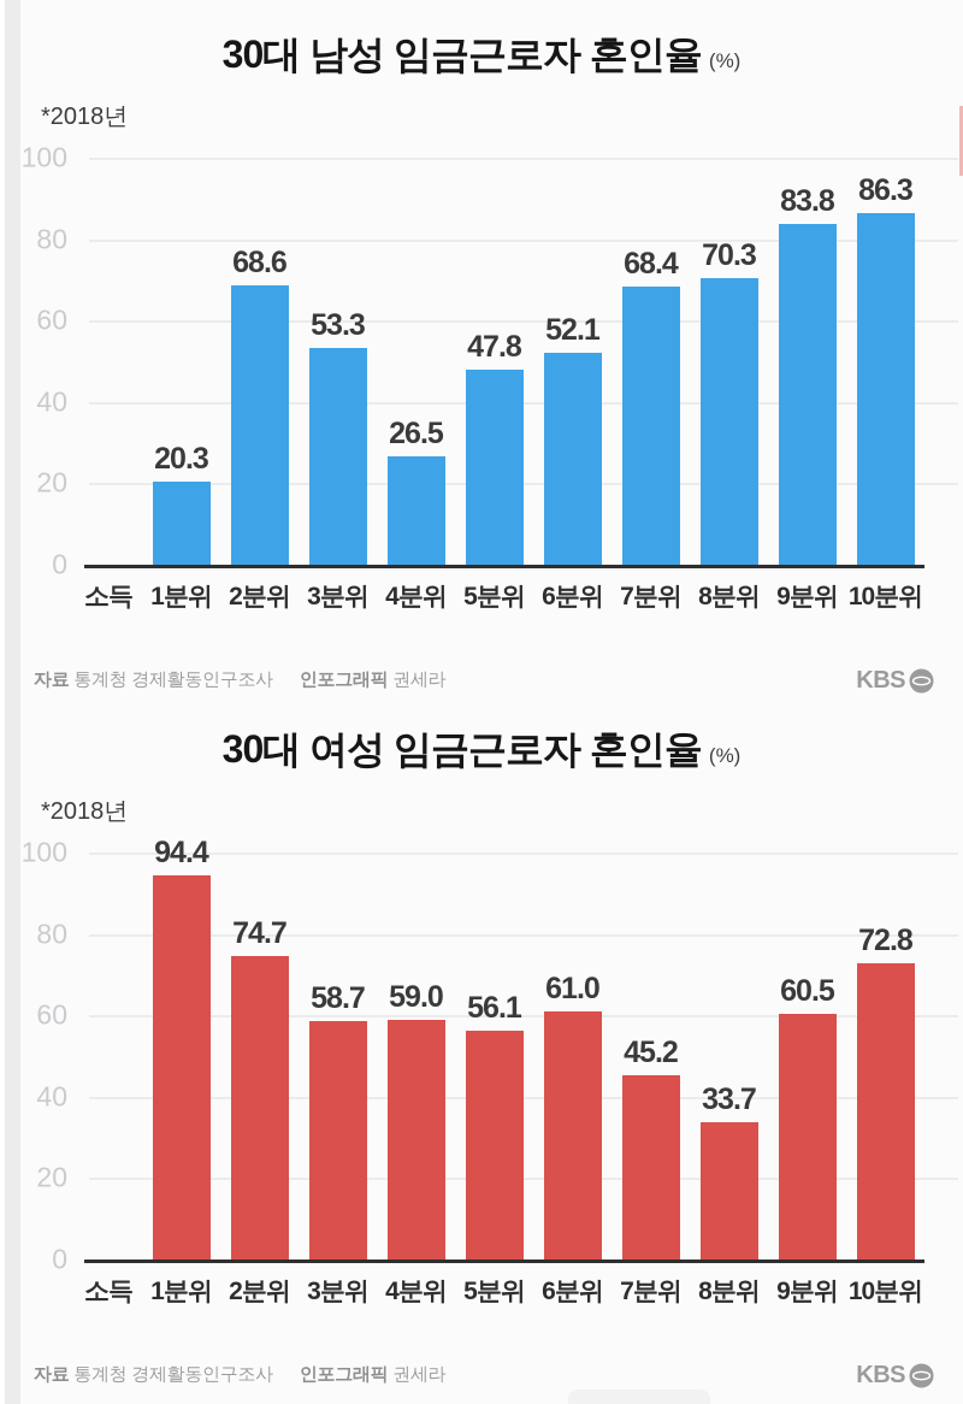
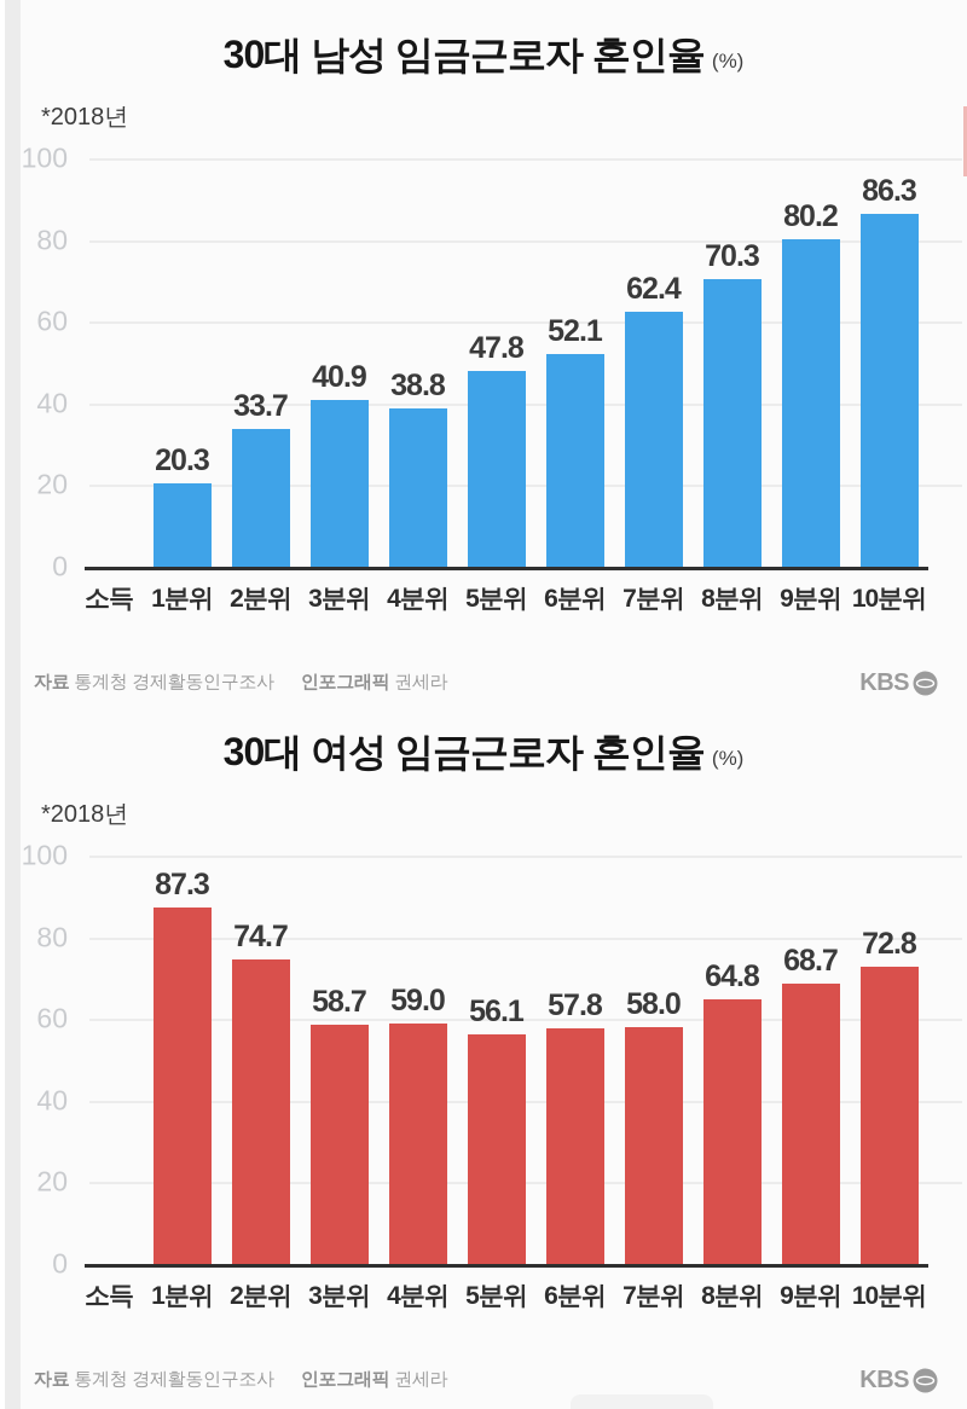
30대 남성 임금근로자 혼인율/2분위: 68.6 -> 33.7
30대 남성 임금근로자 혼인율/3분위: 53.3 -> 40.9
30대 남성 임금근로자 혼인율/4분위: 26.5 -> 38.8
30대 남성 임금근로자 혼인율/7분위: 68.4 -> 62.4
30대 남성 임금근로자 혼인율/9분위: 83.8 -> 80.2
30대 여성 임금근로자 혼인율/1분위: 94.4 -> 87.3
30대 여성 임금근로자 혼인율/6분위: 61.0 -> 57.8
30대 여성 임금근로자 혼인율/7분위: 45.2 -> 58.0
30대 여성 임금근로자 혼인율/8분위: 33.7 -> 64.8
30대 여성 임금근로자 혼인율/9분위: 60.5 -> 68.7
